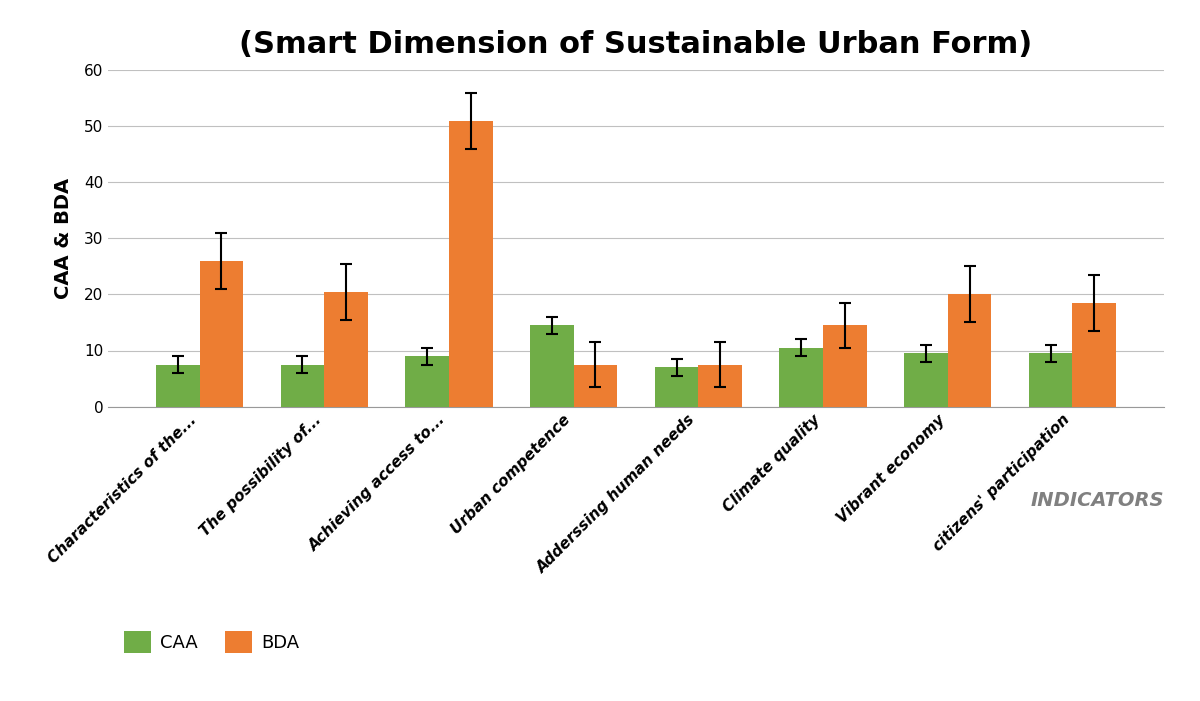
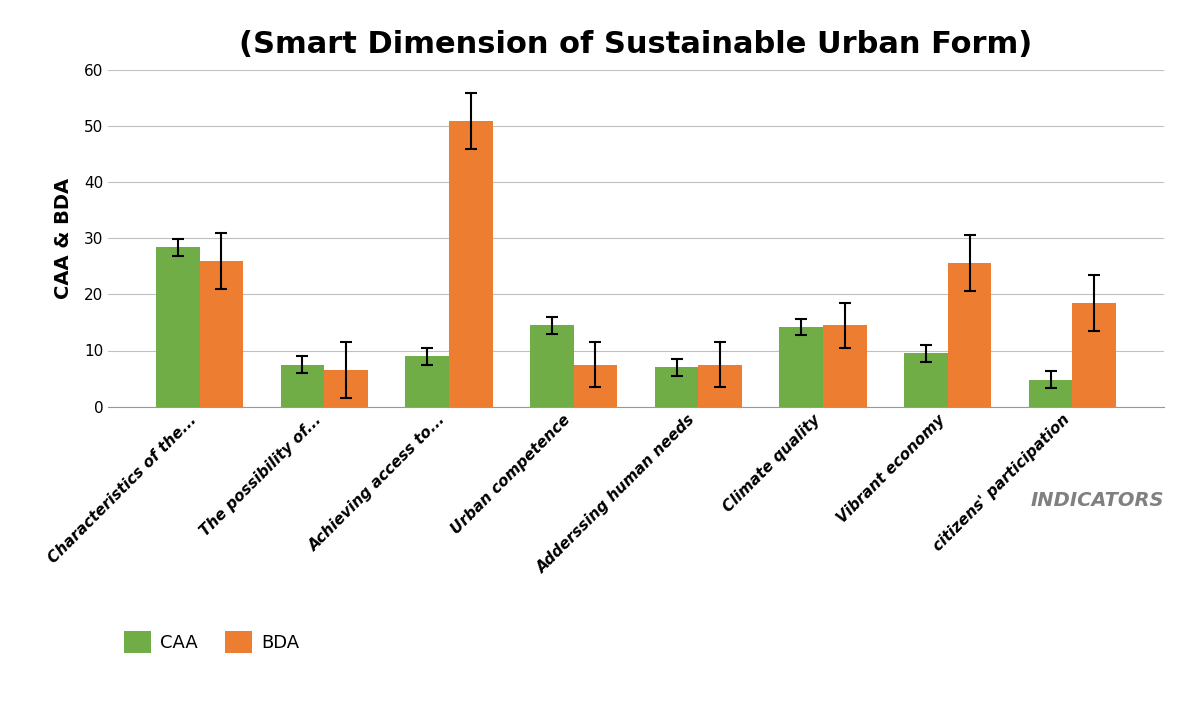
CAA/Characteristics of the...: 7.5 -> 28.4
BDA/The possibility of...: 20.5 -> 6.6
CAA/Climate quality: 10.5 -> 14.2
BDA/Vibrant economy: 20.0 -> 25.6
CAA/citizens' participation: 9.5 -> 4.8
